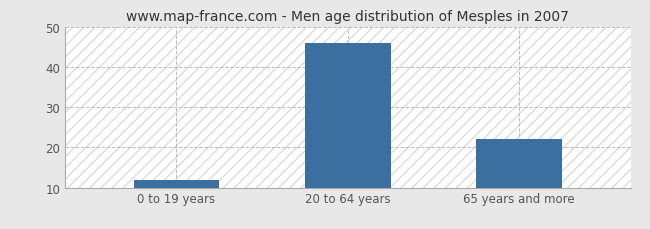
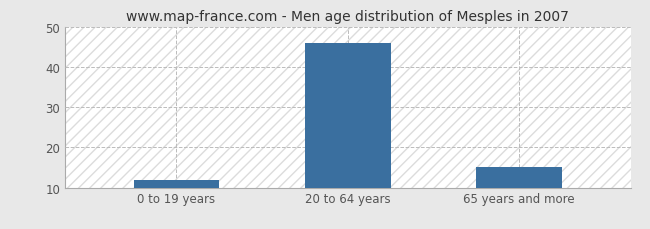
65 years and more: 22 -> 15
